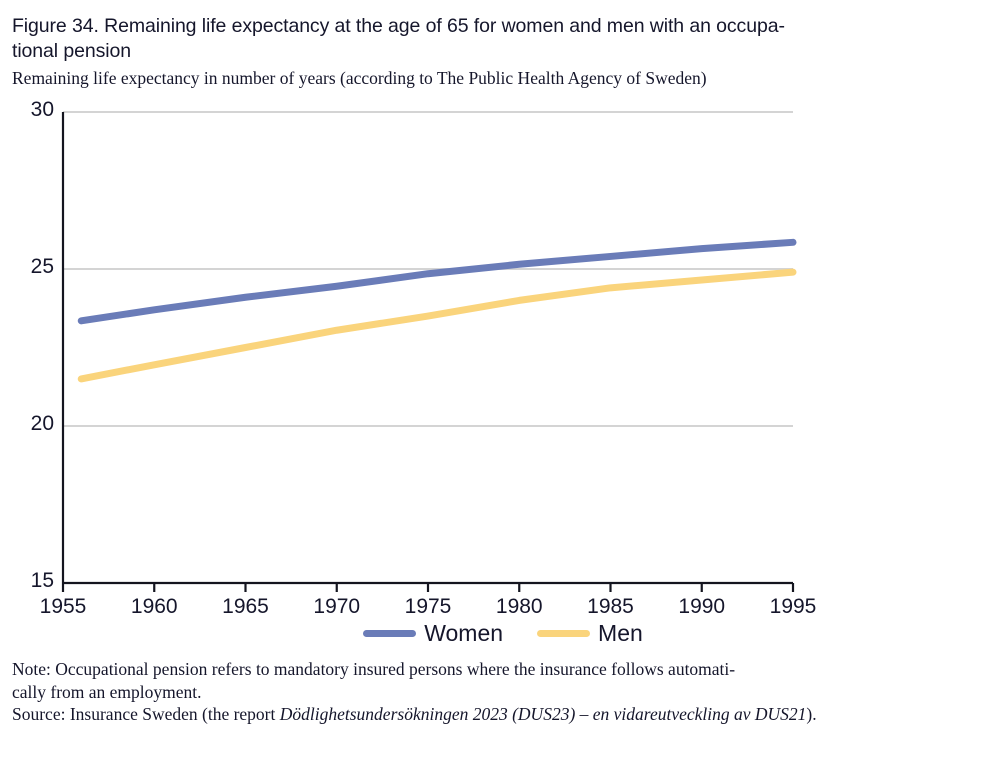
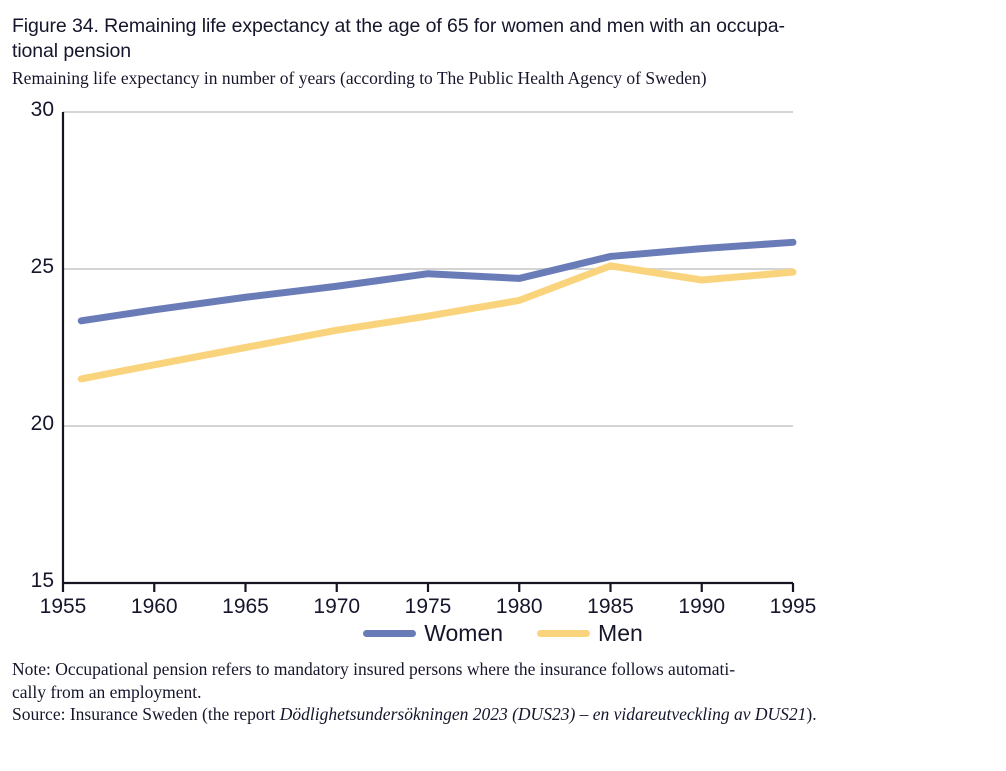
Women/1980: 25.1 -> 24.7
Men/1985: 24.4 -> 25.1
